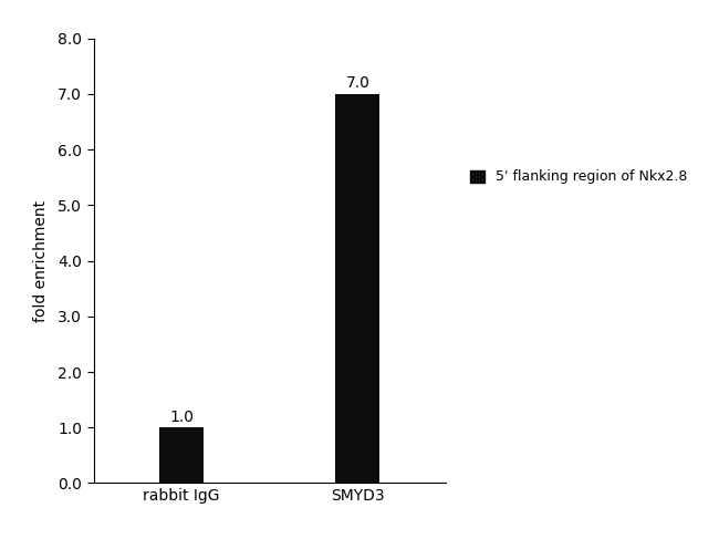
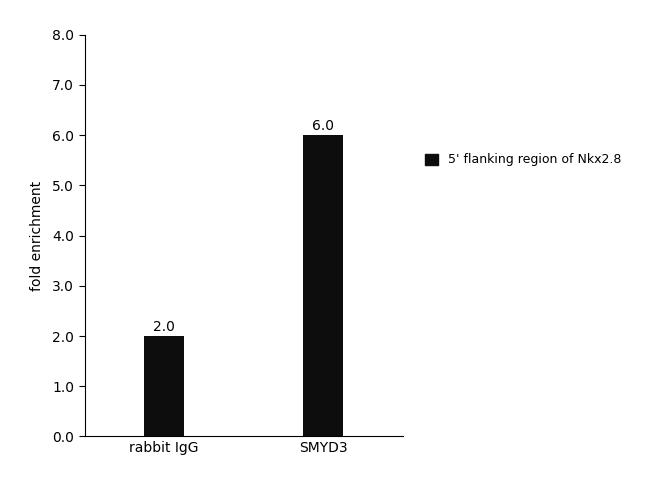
rabbit IgG: 1.0 -> 2.0
SMYD3: 7.0 -> 6.0
